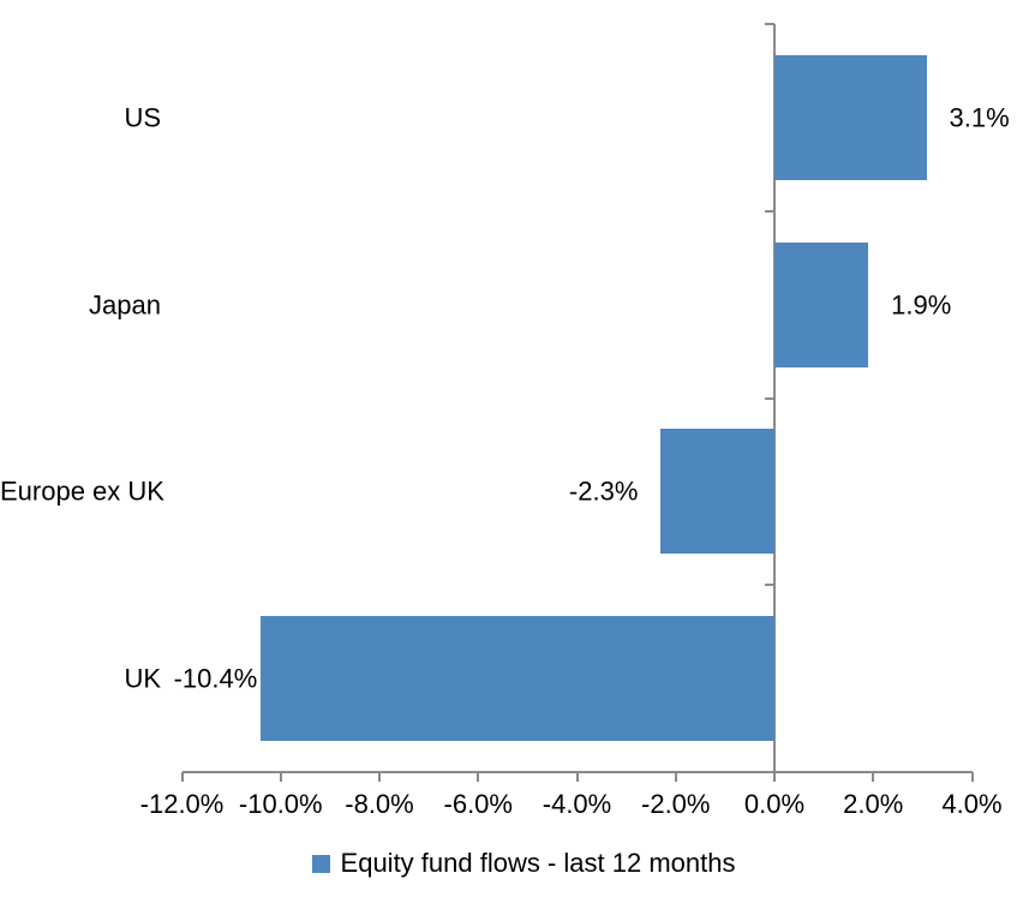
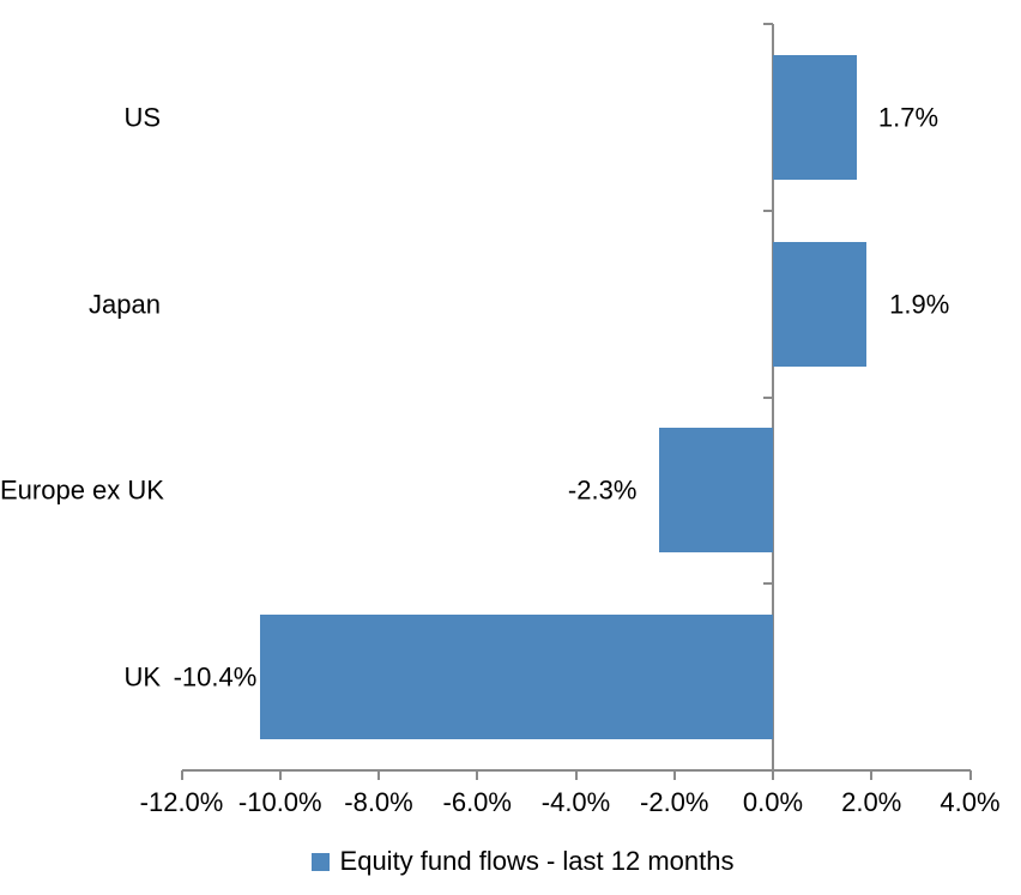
US: 3.1% -> 1.7%
